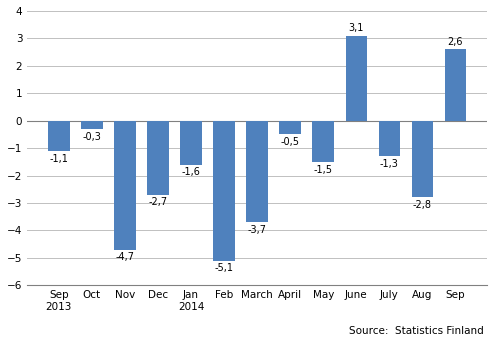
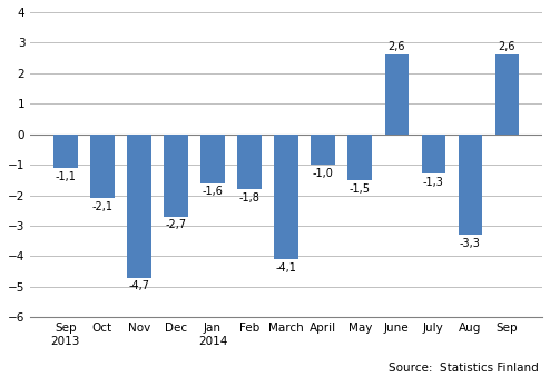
Oct: -0,3 -> -2,1
Feb: -5,1 -> -1,8
March: -3,7 -> -4,1
April: -0,5 -> -1,0
June: 3,1 -> 2,6
Aug: -2,8 -> -3,3
